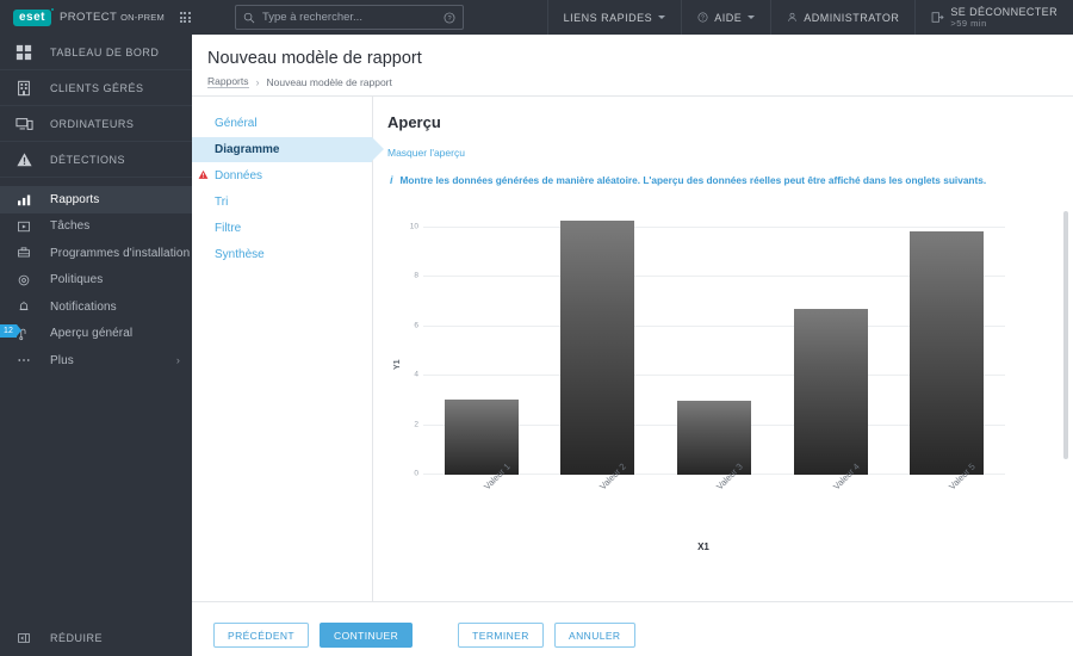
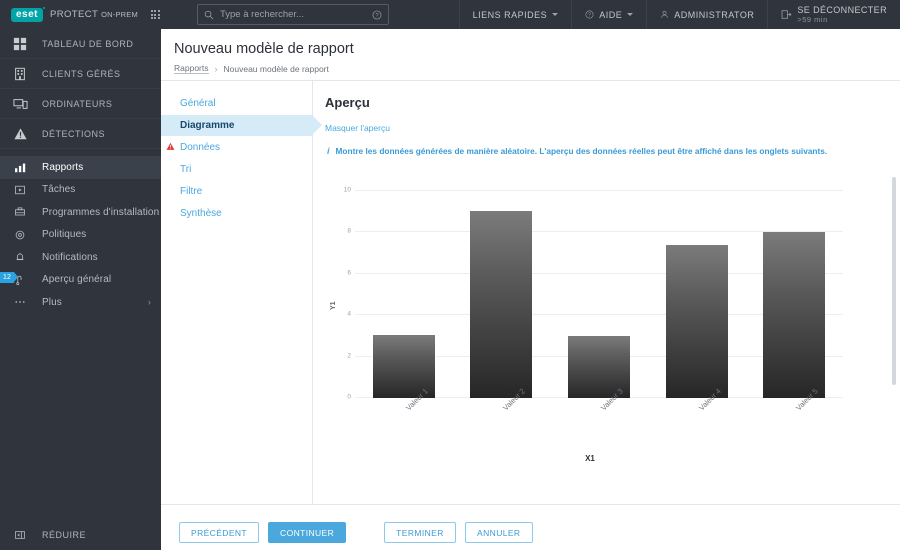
Valeur 2: 10.3 -> 9.0
Valeur 4: 6.7 -> 7.4
Valeur 5: 9.8 -> 8.0
